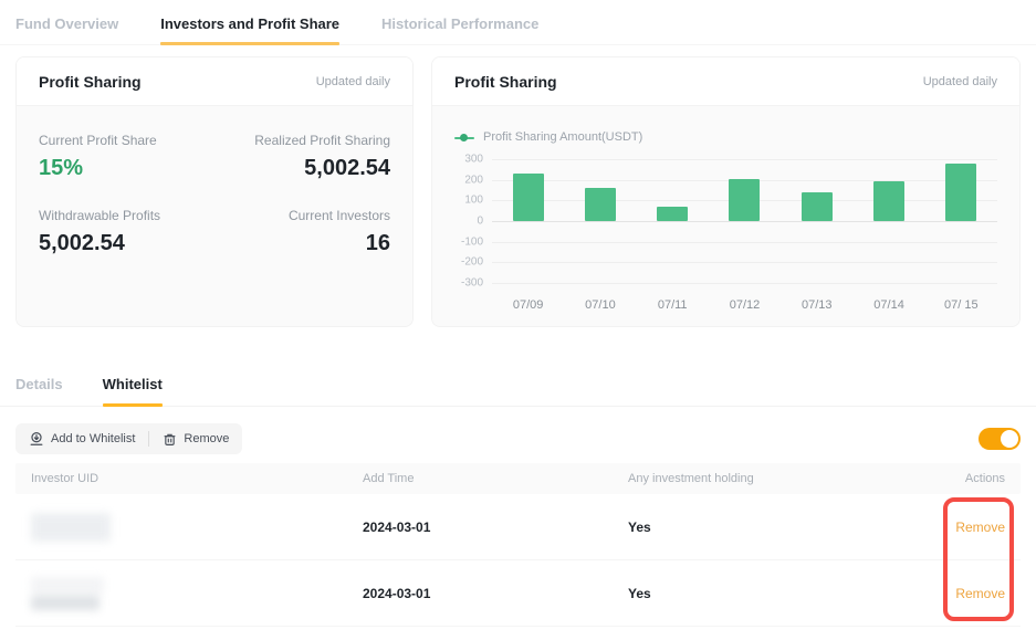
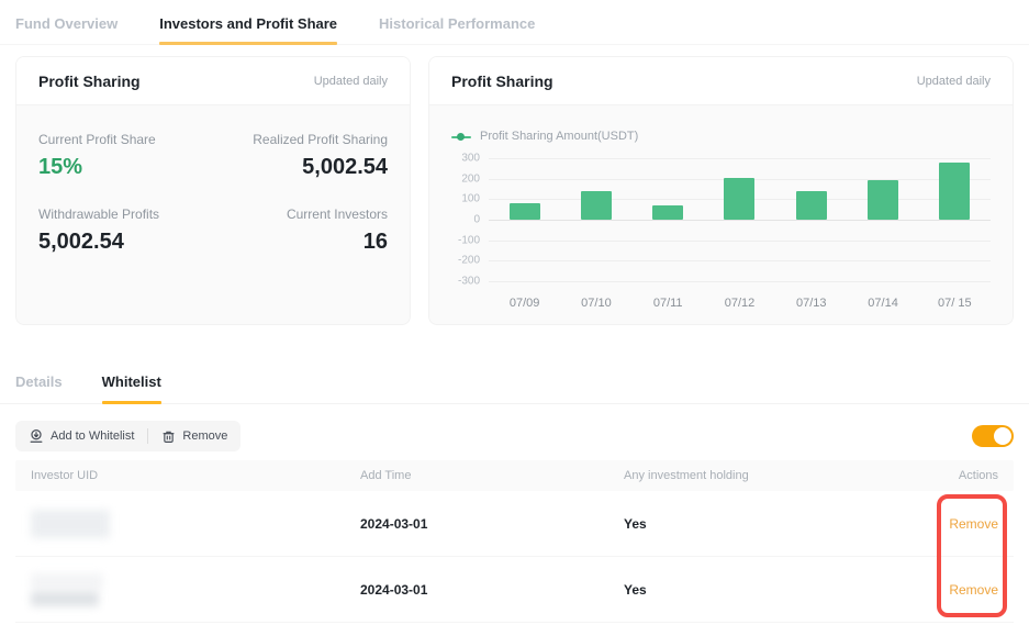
07/09: 230 -> 80
07/10: 160 -> 140
